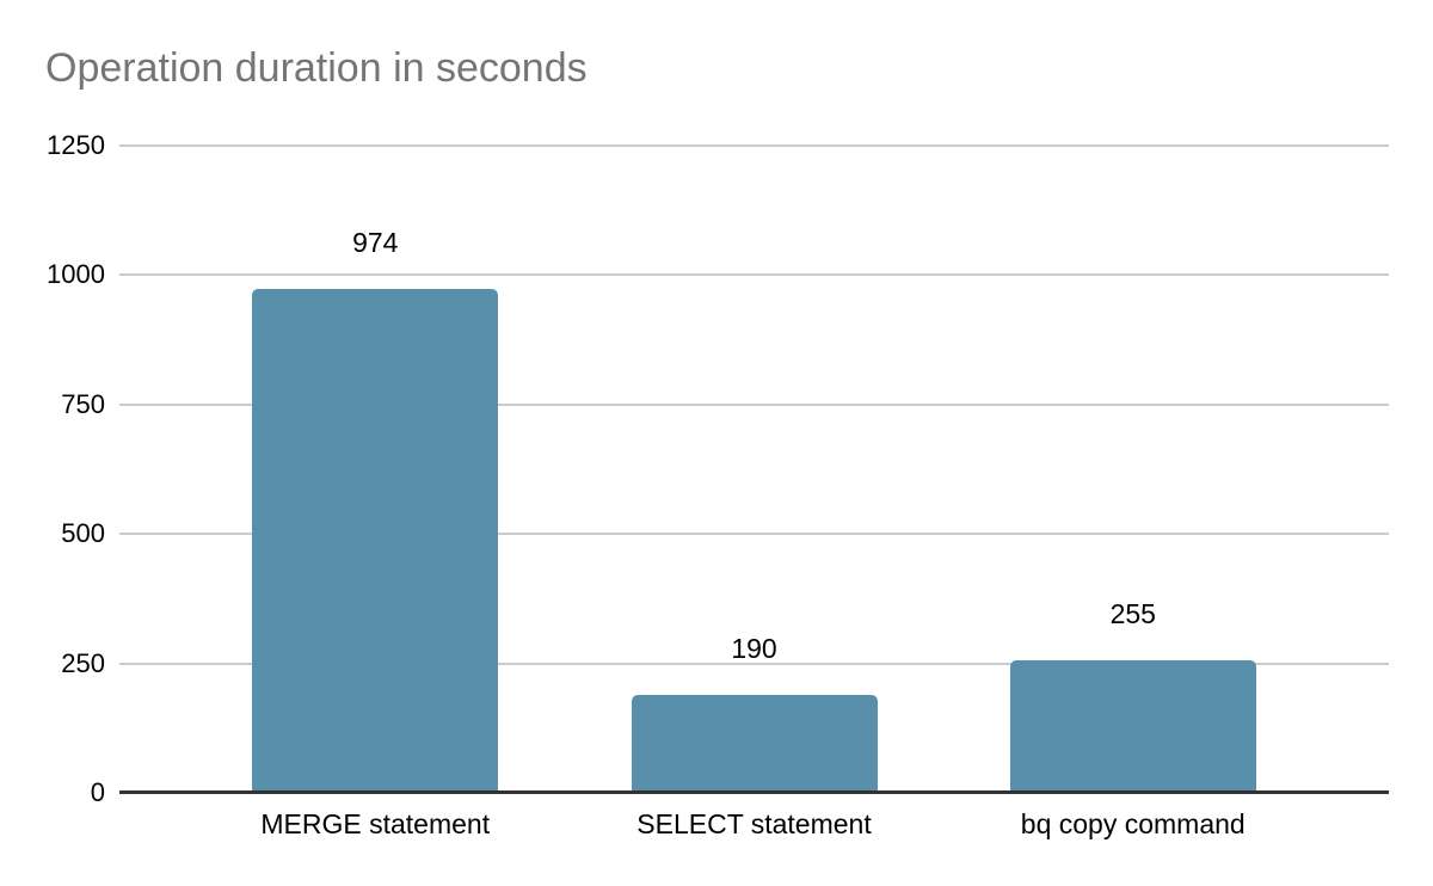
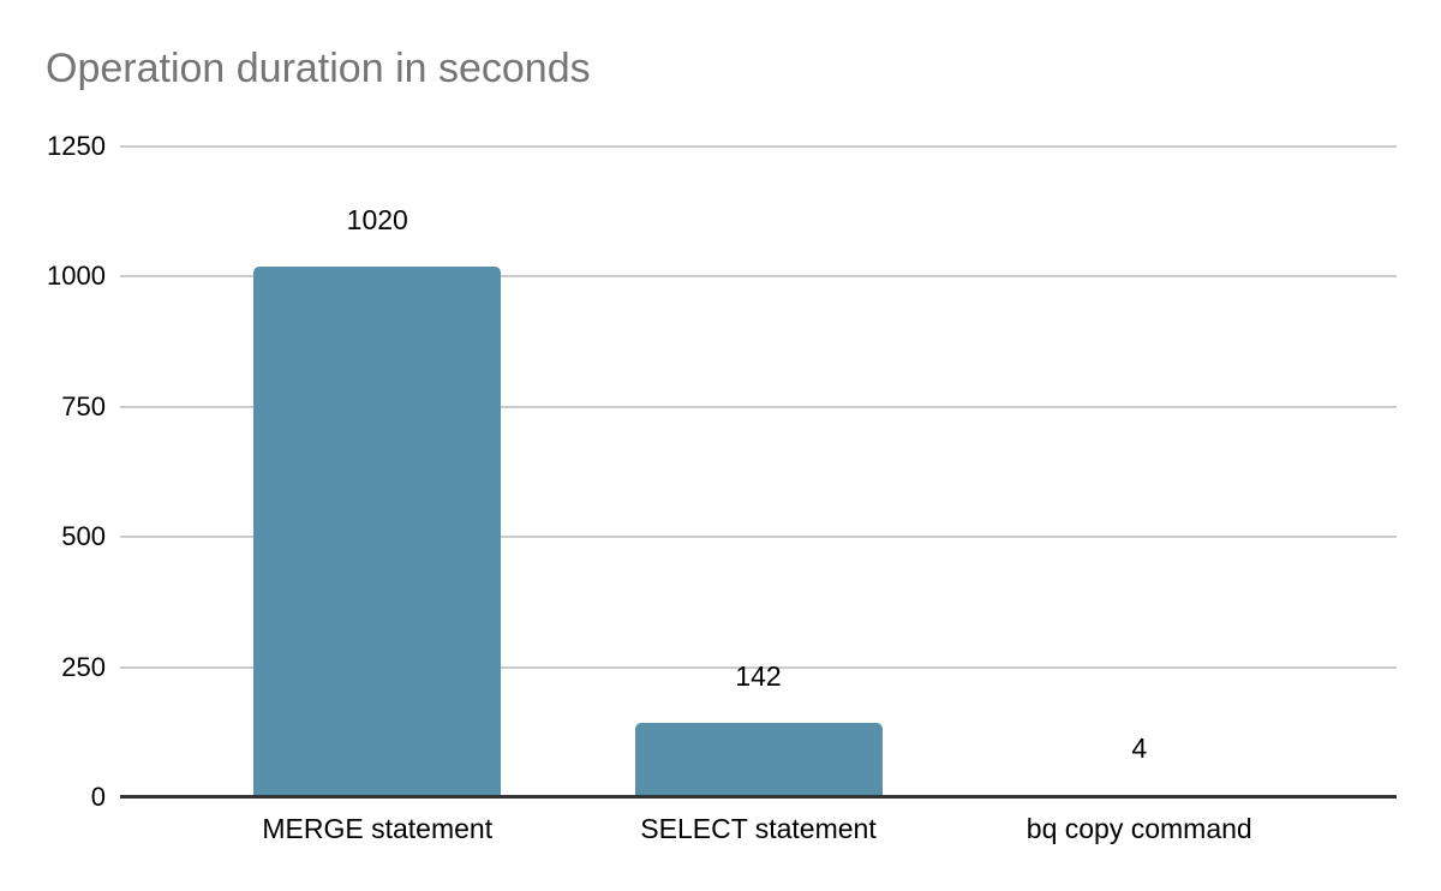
MERGE statement: 974 -> 1020
SELECT statement: 190 -> 142
bq copy command: 255 -> 4
